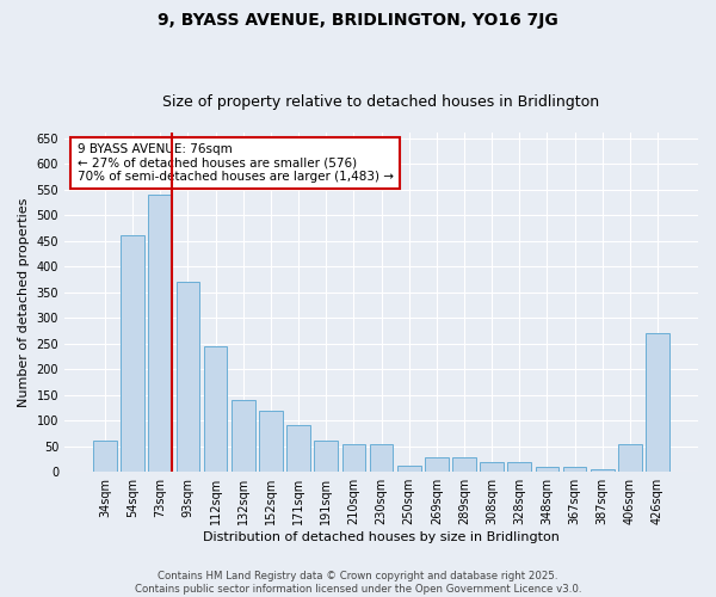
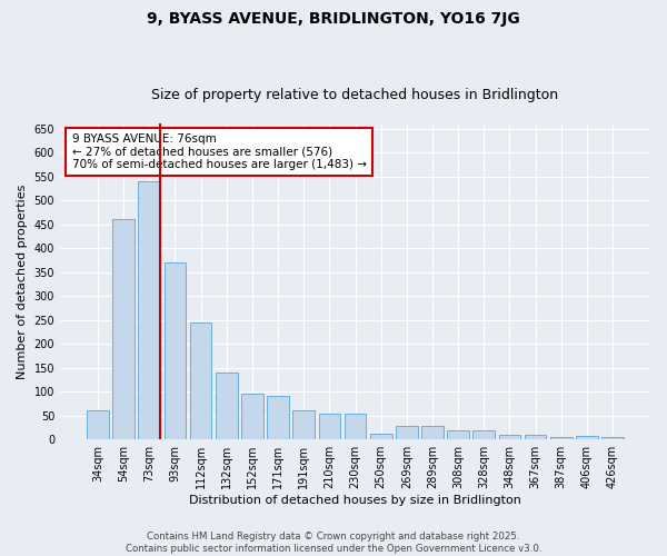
152sqm: 120 -> 95
406sqm: 55 -> 8
426sqm: 270 -> 6
